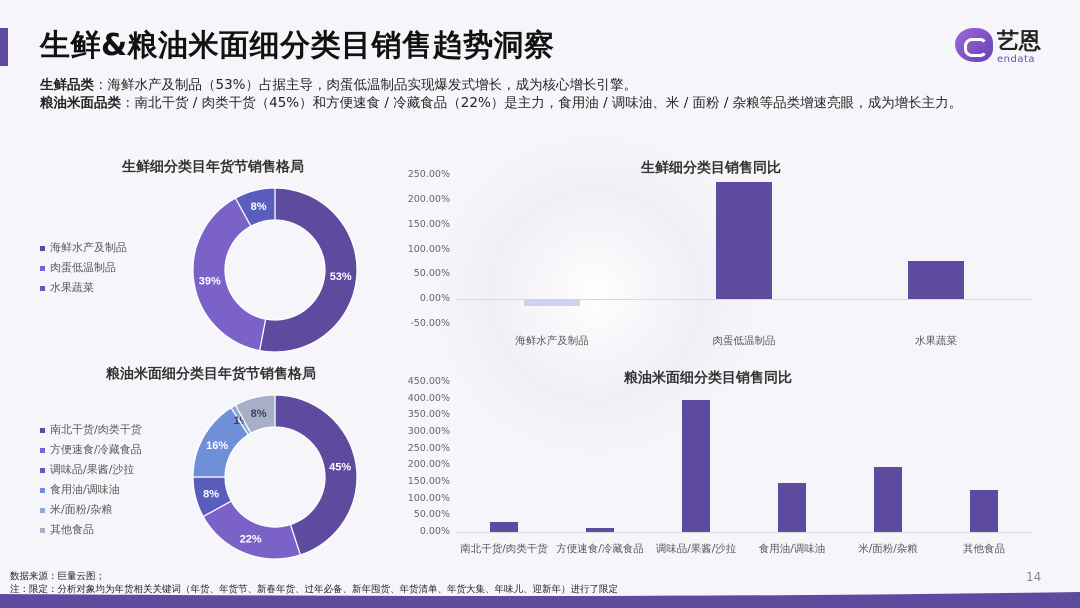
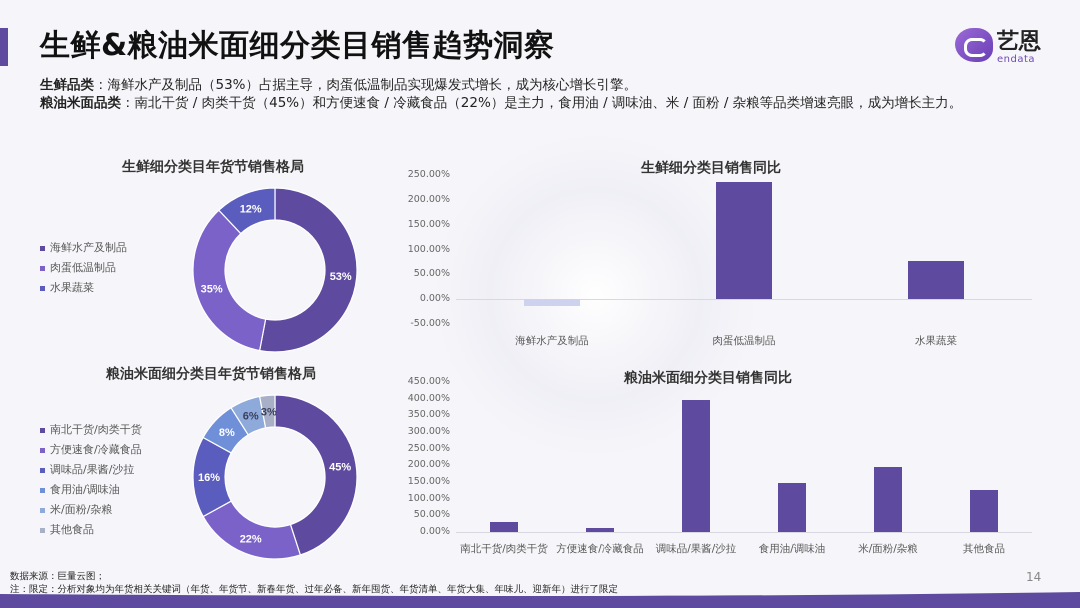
生鲜细分类目年货节销售格局/肉蛋低温制品: 39% -> 35%
生鲜细分类目年货节销售格局/水果蔬菜: 8% -> 12%
粮油米面细分类目年货节销售格局/调味品/果酱/沙拉: 8% -> 16%
粮油米面细分类目年货节销售格局/食用油/调味油: 16% -> 8%
粮油米面细分类目年货节销售格局/米/面粉/杂粮: 1% -> 6%
粮油米面细分类目年货节销售格局/其他食品: 8% -> 3%
